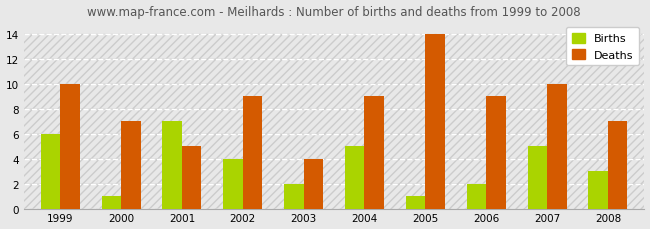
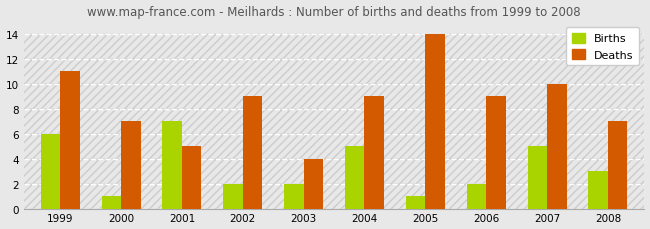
Deaths/1999: 10 -> 11
Births/2002: 4 -> 2
